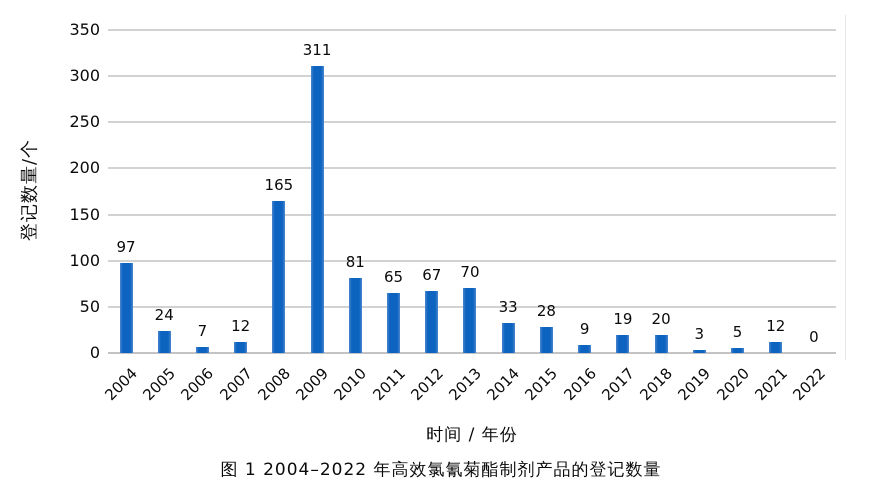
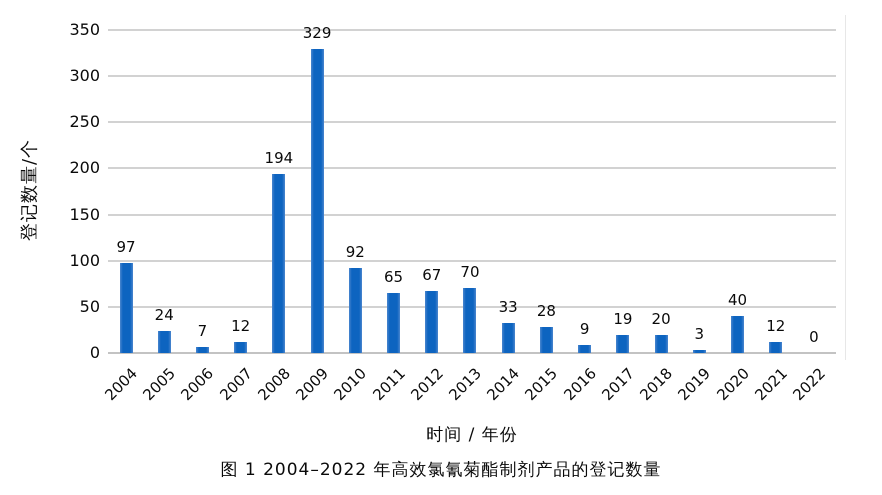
2008: 165 -> 194
2009: 311 -> 329
2010: 81 -> 92
2020: 5 -> 40
